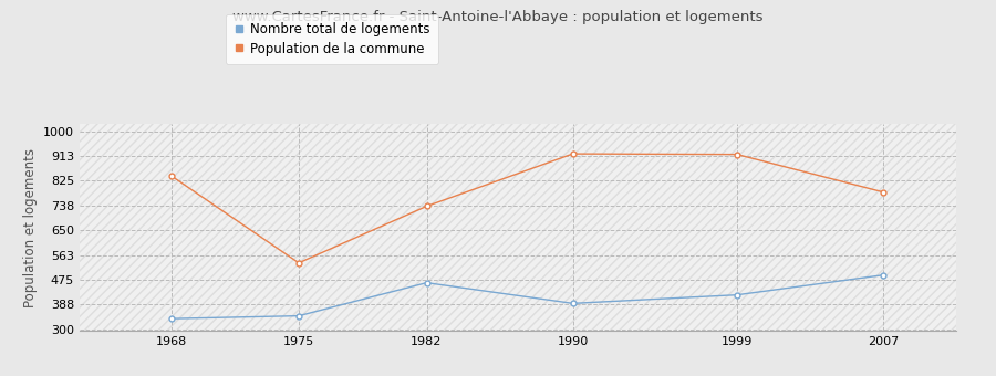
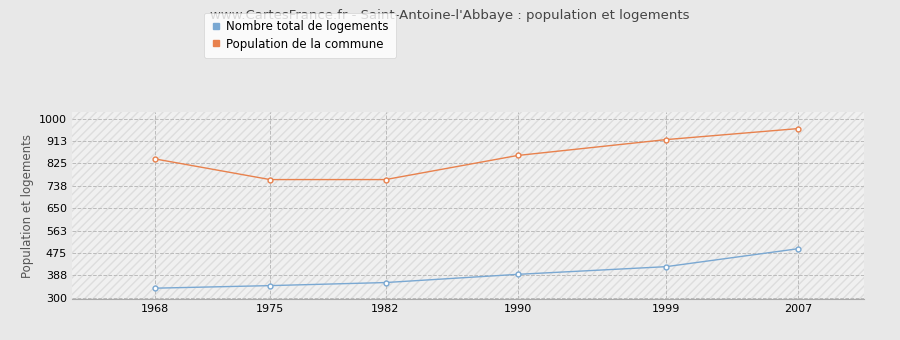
Population de la commune/1975: 535 -> 762
Nombre total de logements/1982: 465 -> 360
Population de la commune/1982: 735 -> 762
Population de la commune/1990: 920 -> 856
Population de la commune/2007: 785 -> 961
